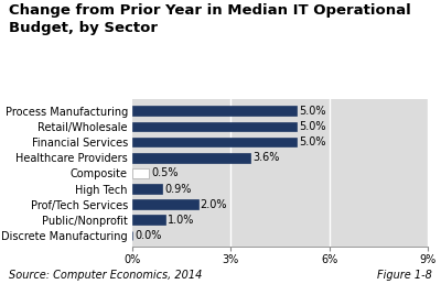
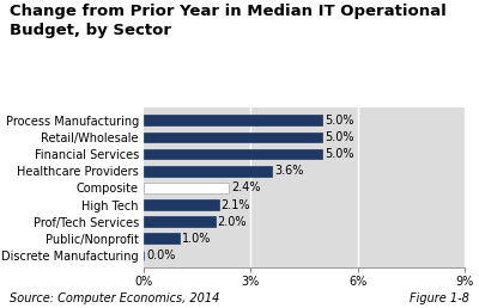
Composite: 0.5% -> 2.4%
High Tech: 0.9% -> 2.1%
